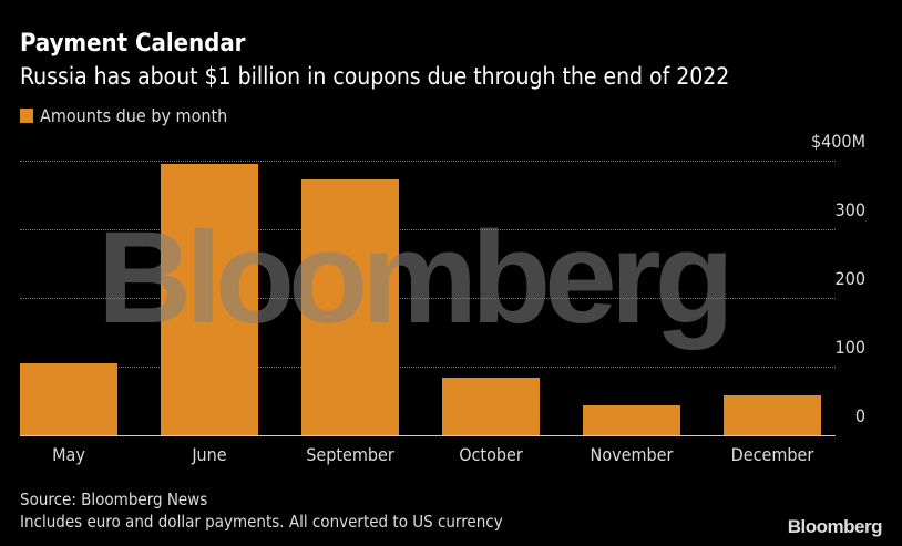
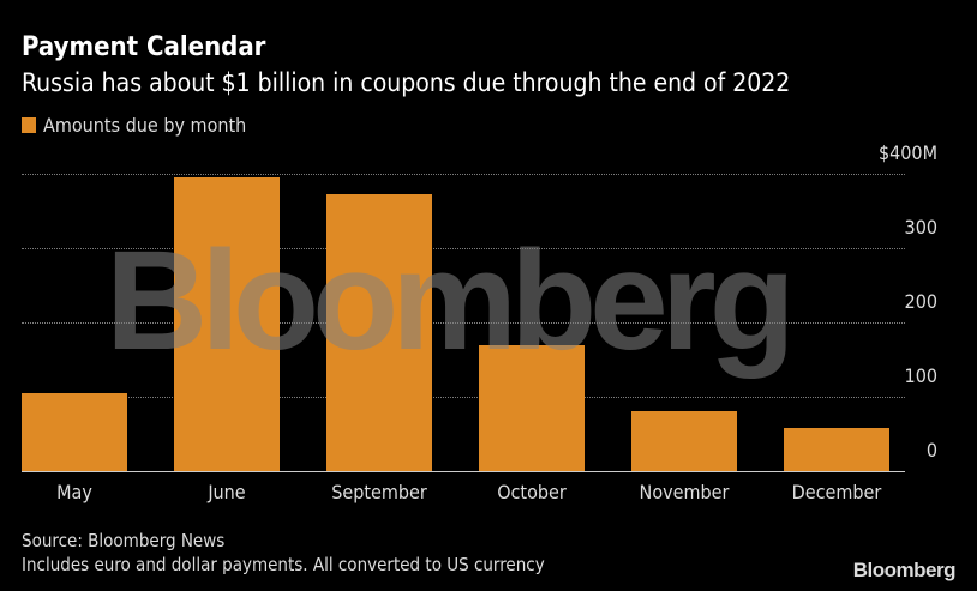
October: $80M -> $170M
November: $40M -> $80M
